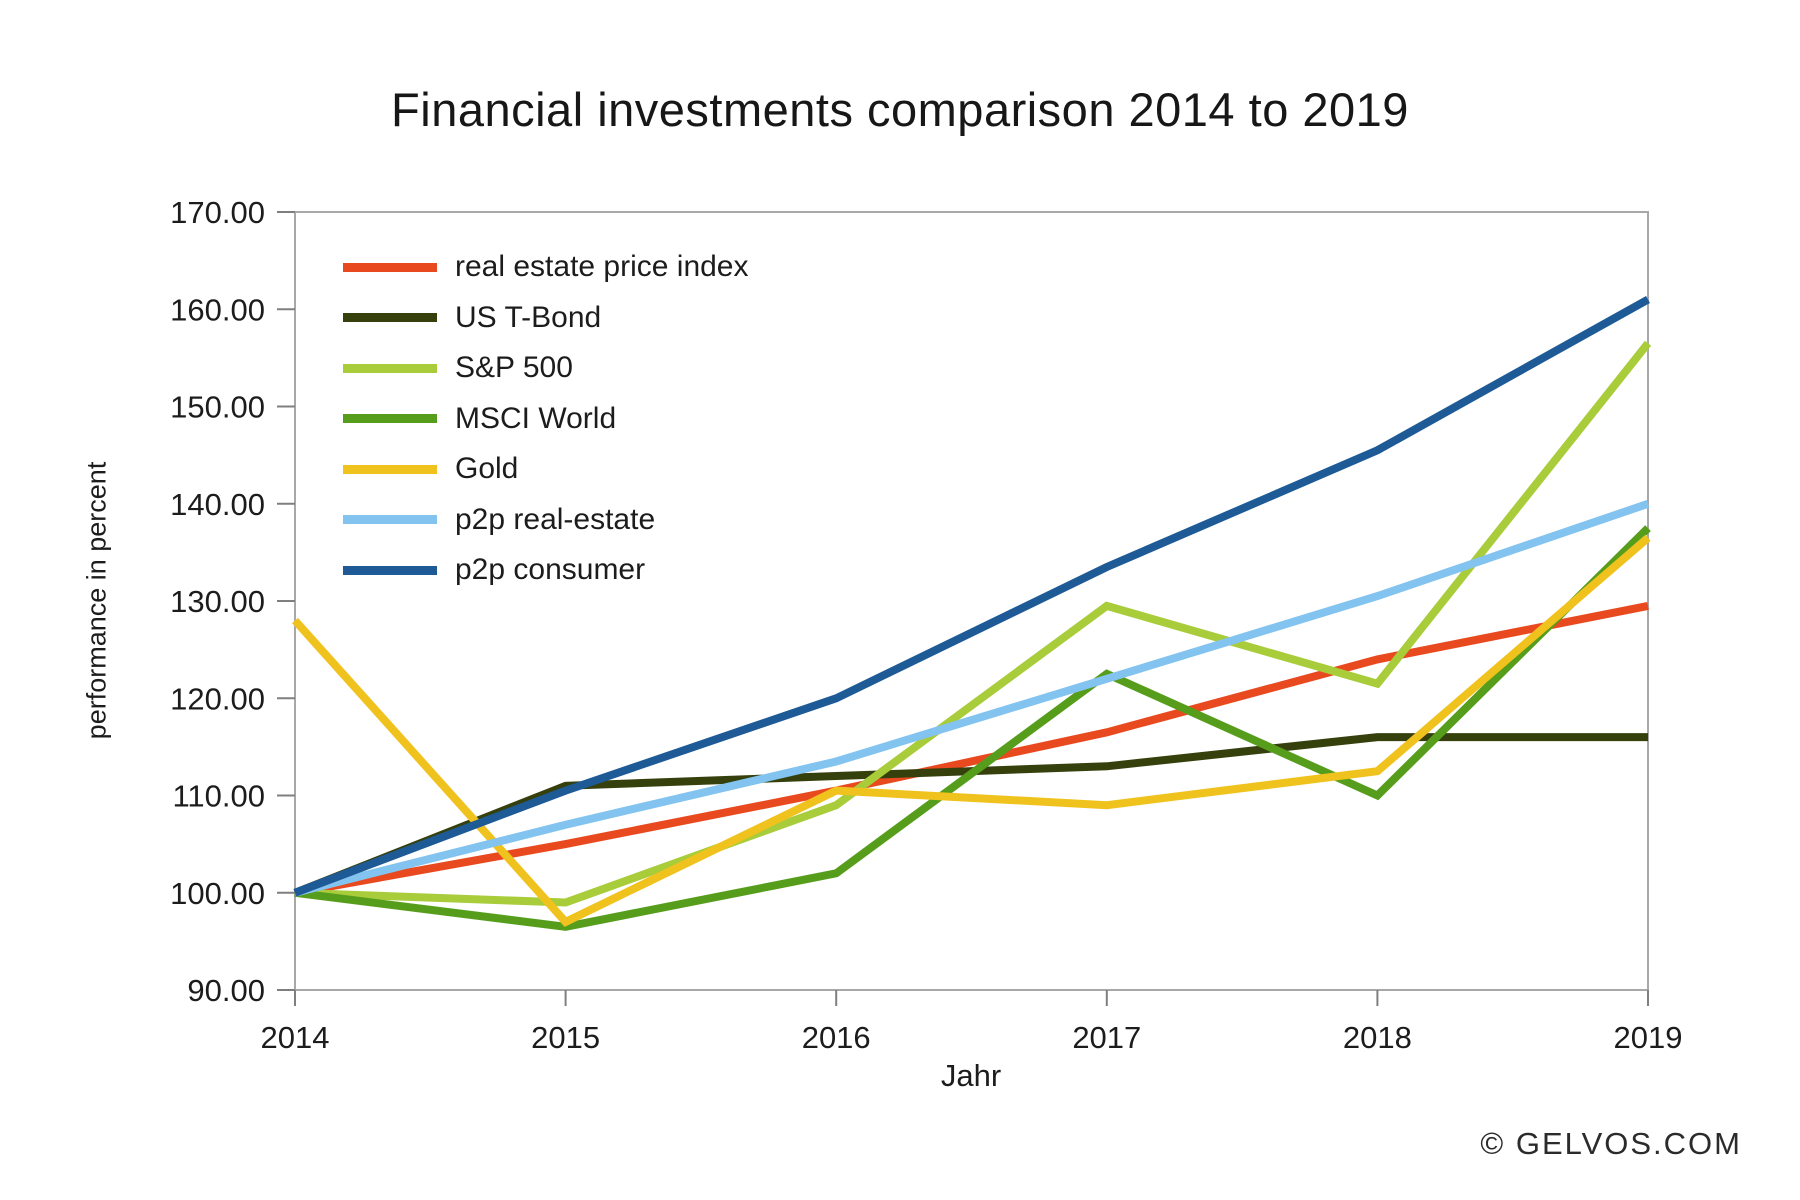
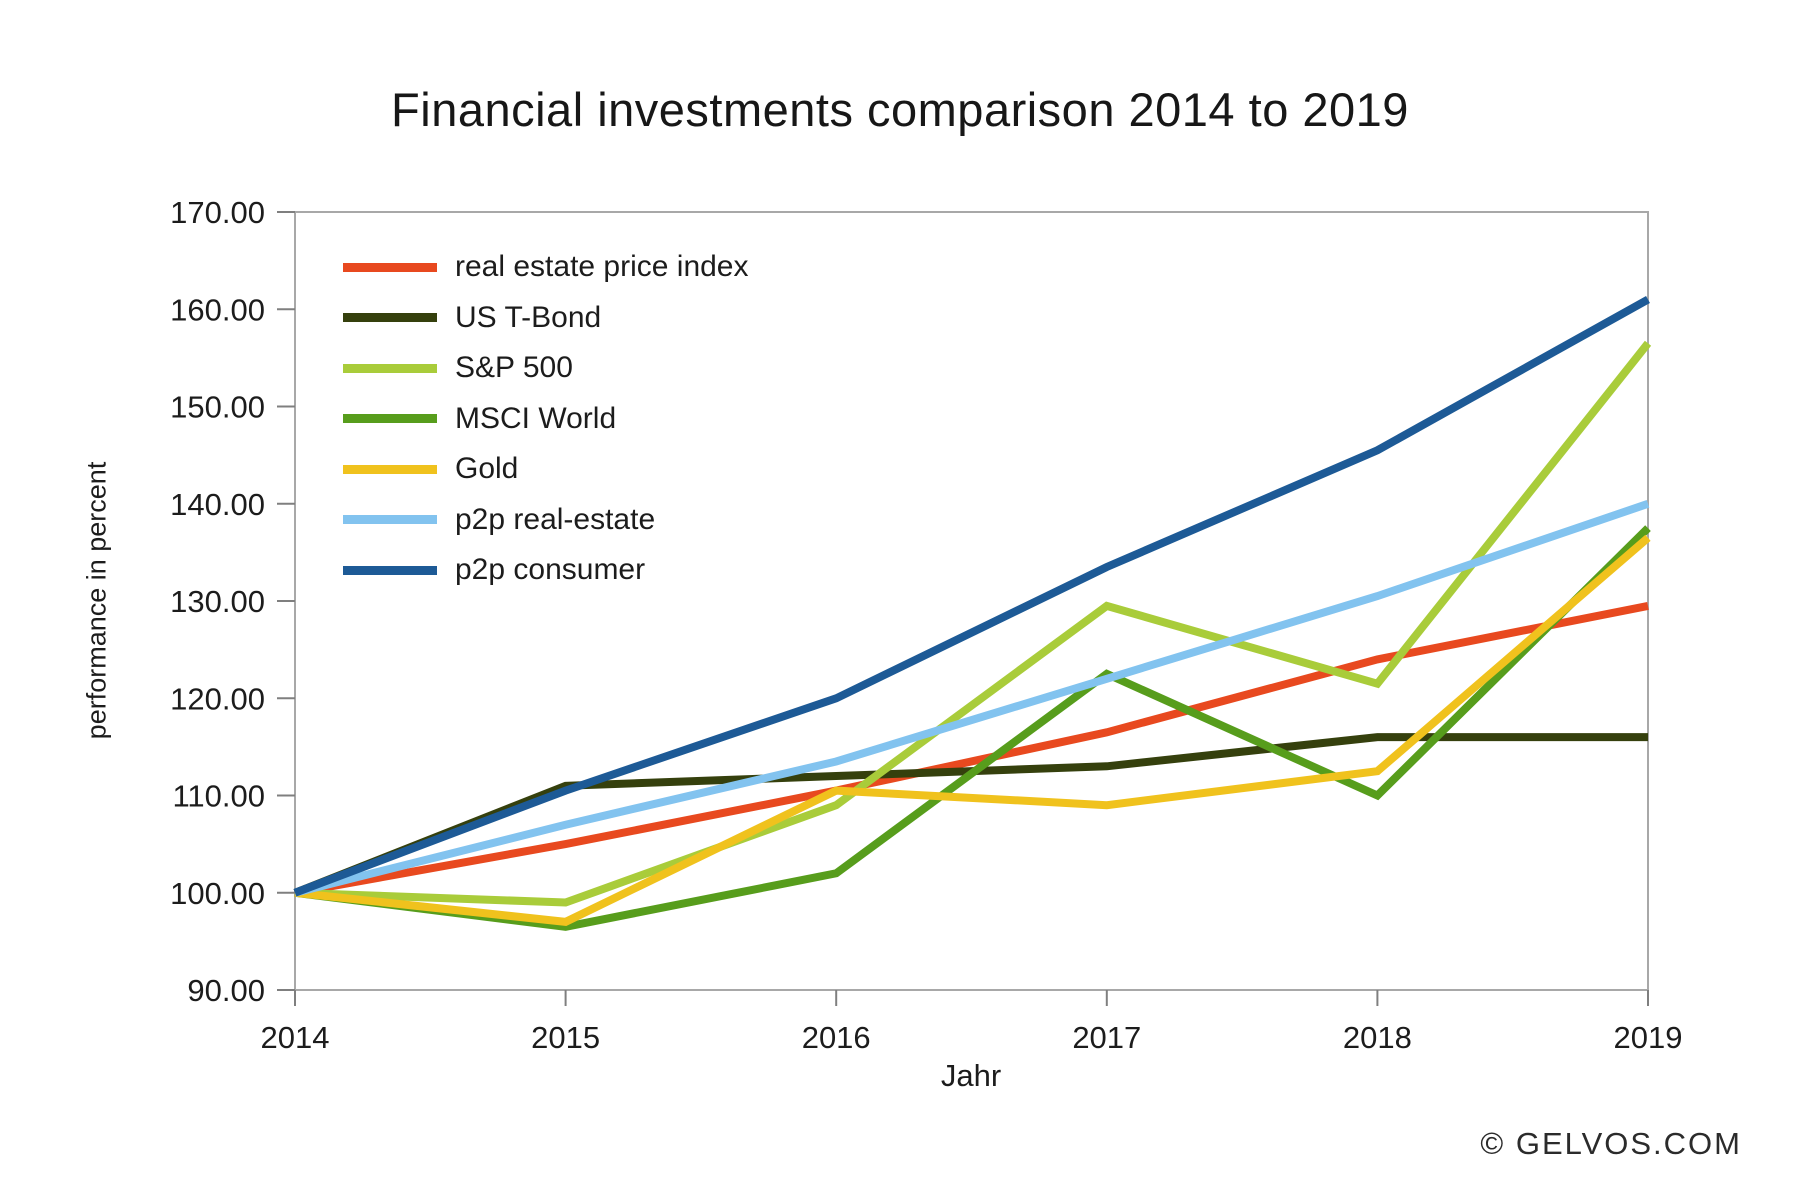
Gold/2014: 128 -> 100
